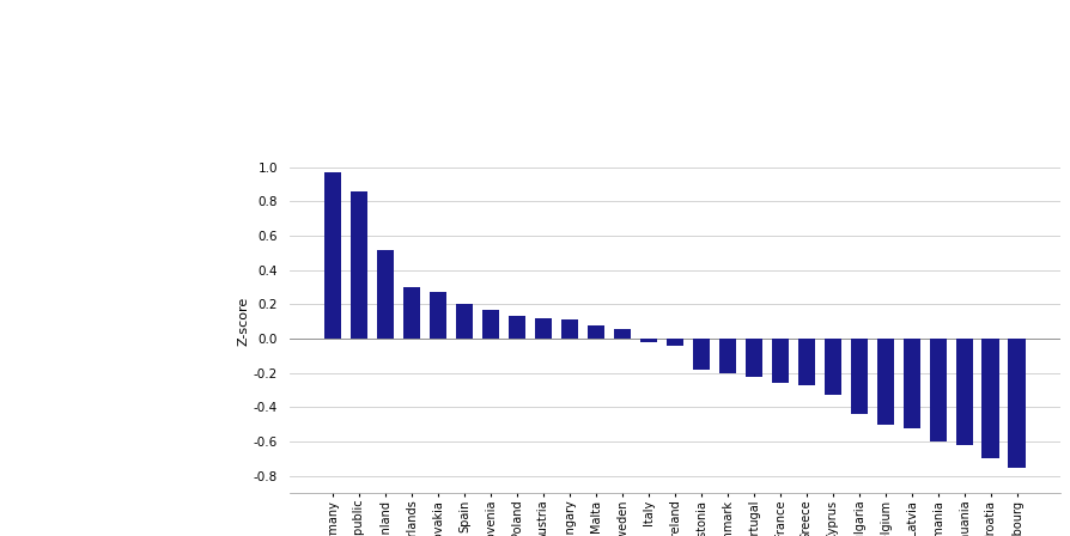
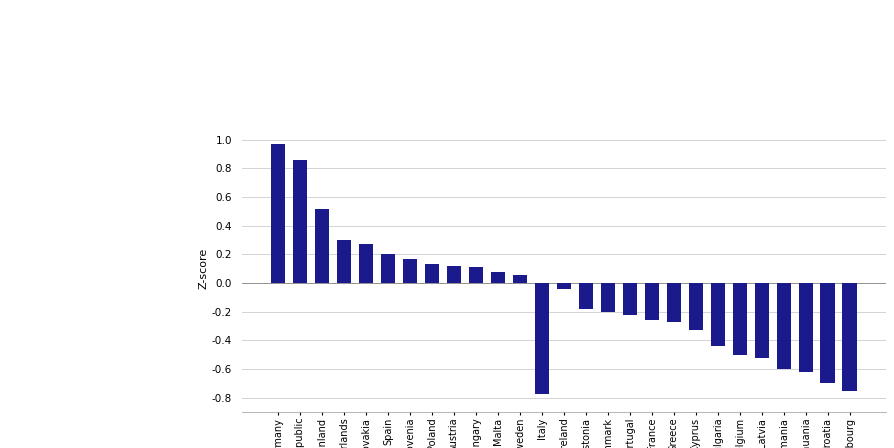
Italy: -0.02 -> -0.77
